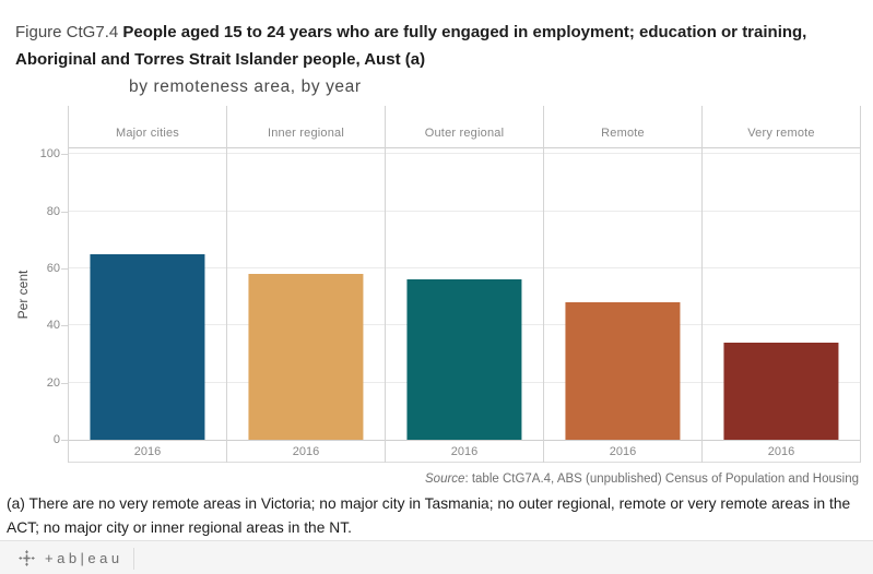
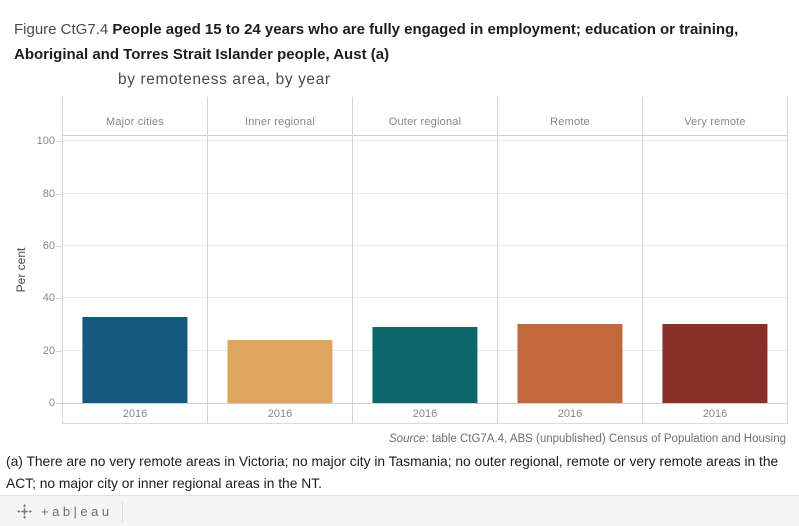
Major cities: 65 -> 33
Inner regional: 58 -> 24
Outer regional: 56 -> 29
Remote: 48 -> 30
Very remote: 34 -> 30
